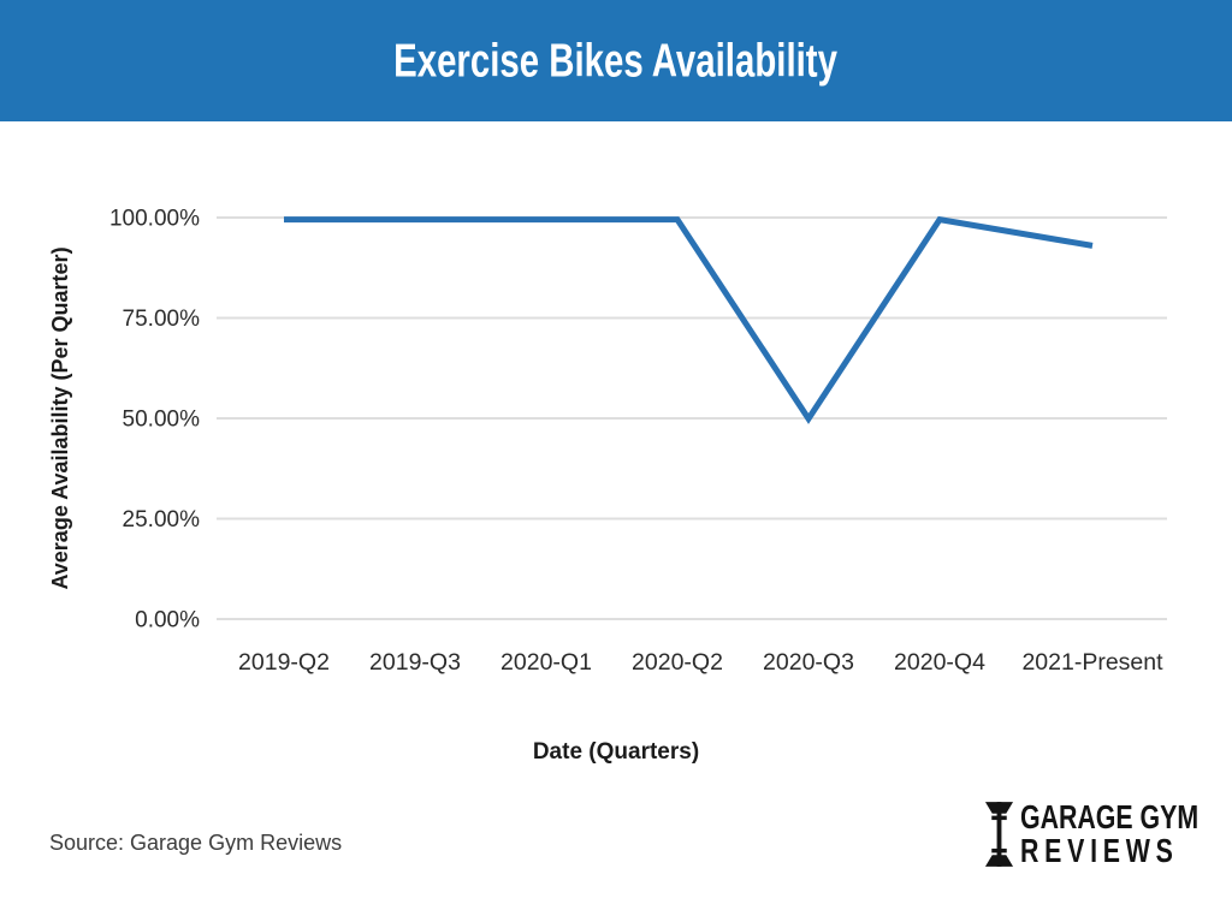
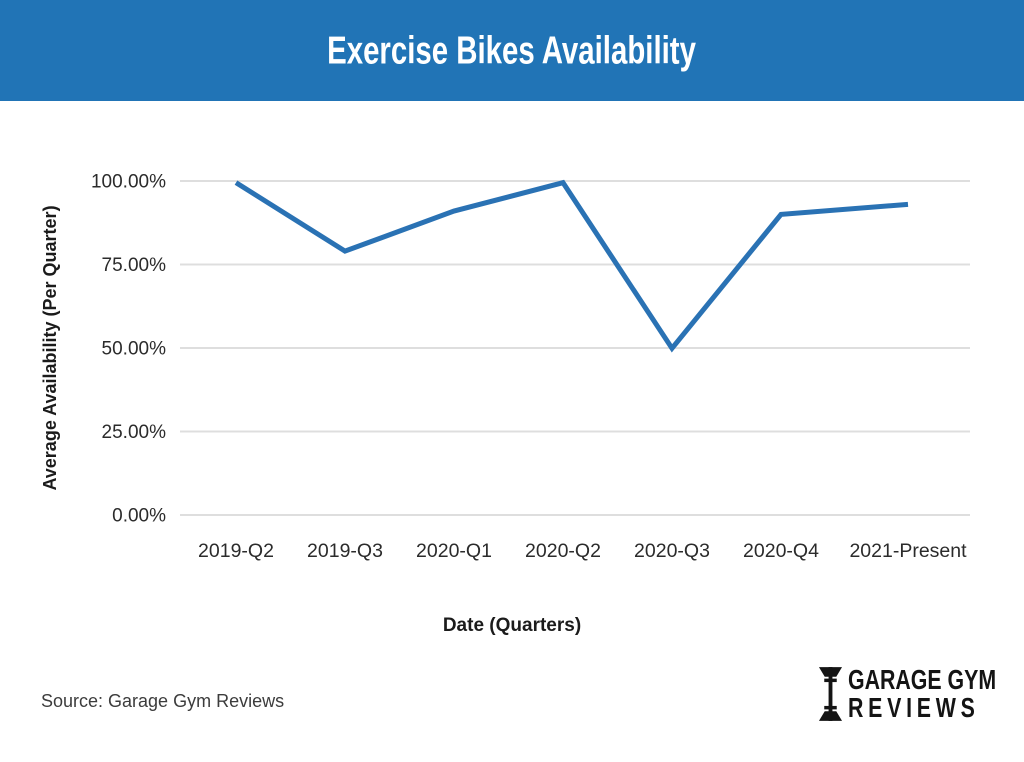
2019-Q3: 100% -> 79%
2020-Q1: 100% -> 91%
2020-Q4: 100% -> 90%
